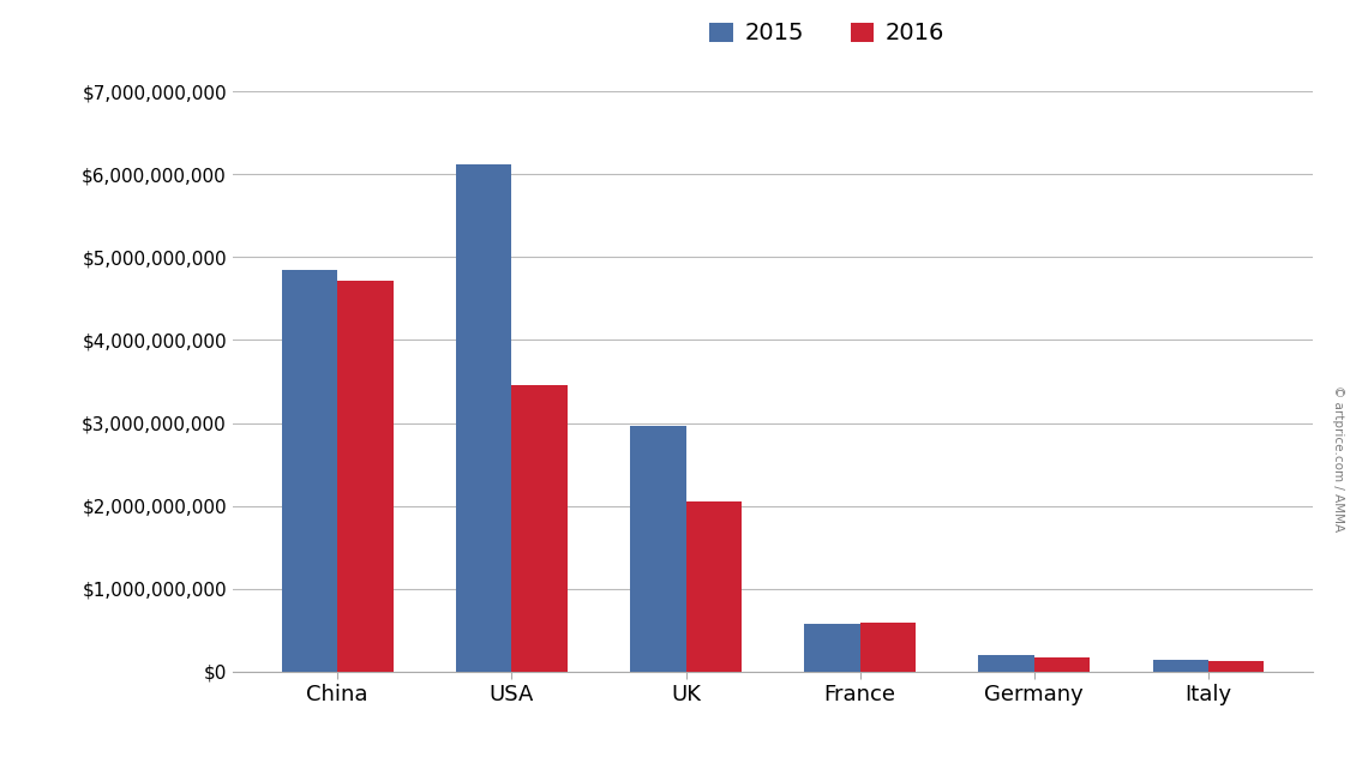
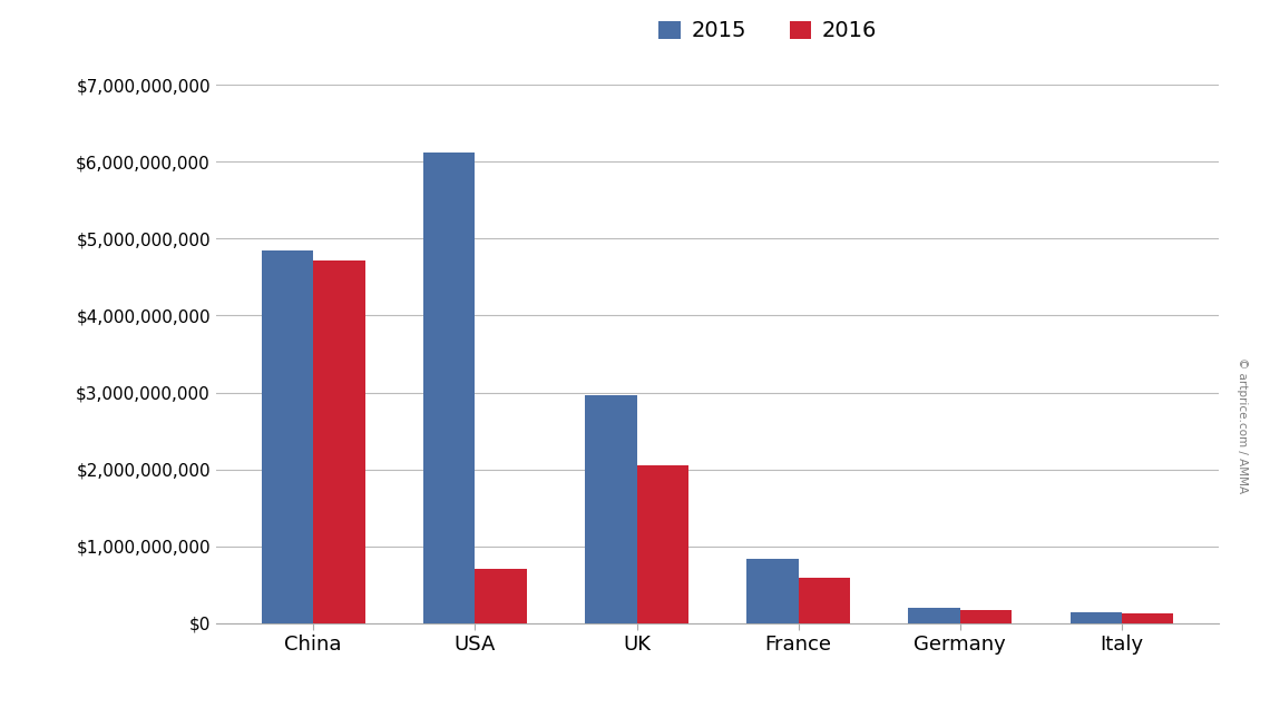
2016/USA: $3,450,000,000 -> $700,000,000
2015/France: $570,000,000 -> $840,000,000
